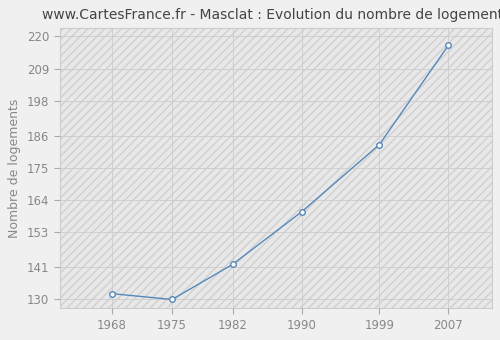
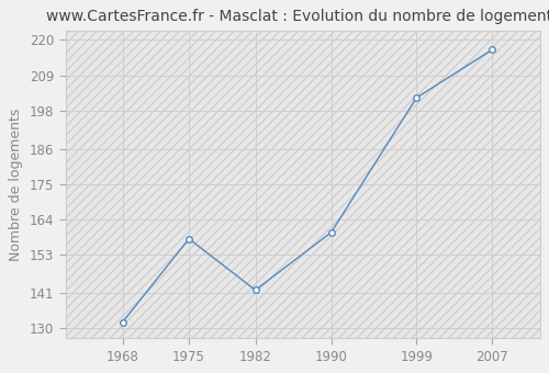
1975: 130 -> 158
1999: 183 -> 202
